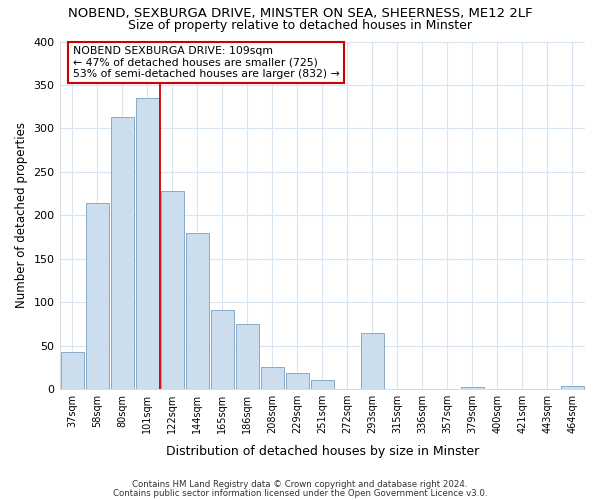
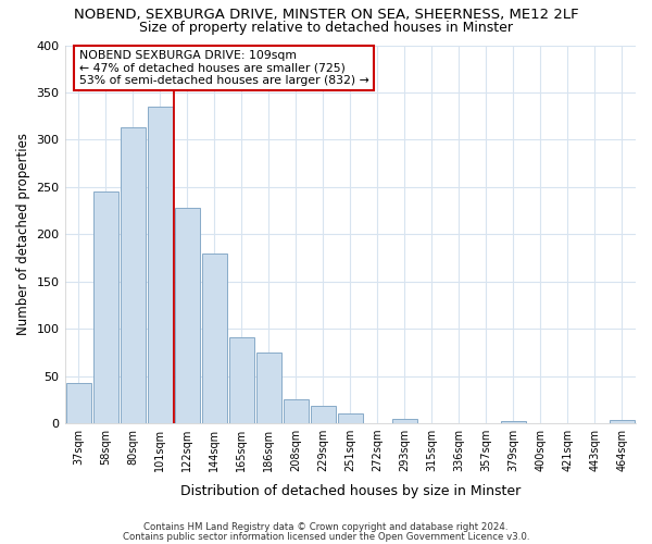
58sqm: 214 -> 245
293sqm: 64 -> 5
